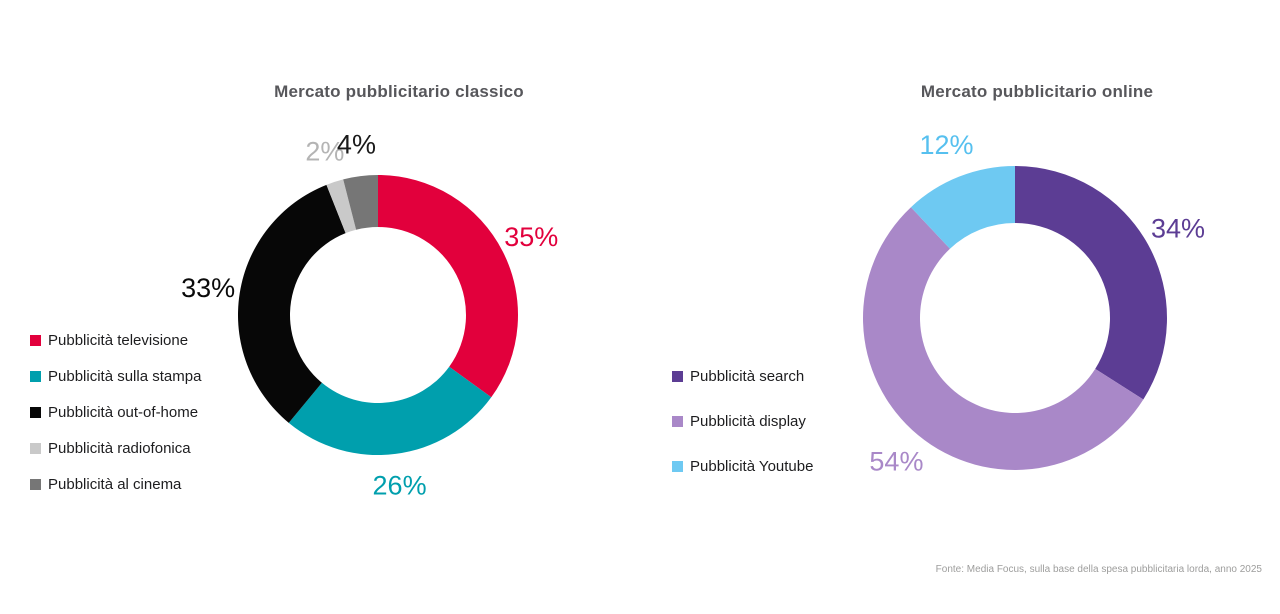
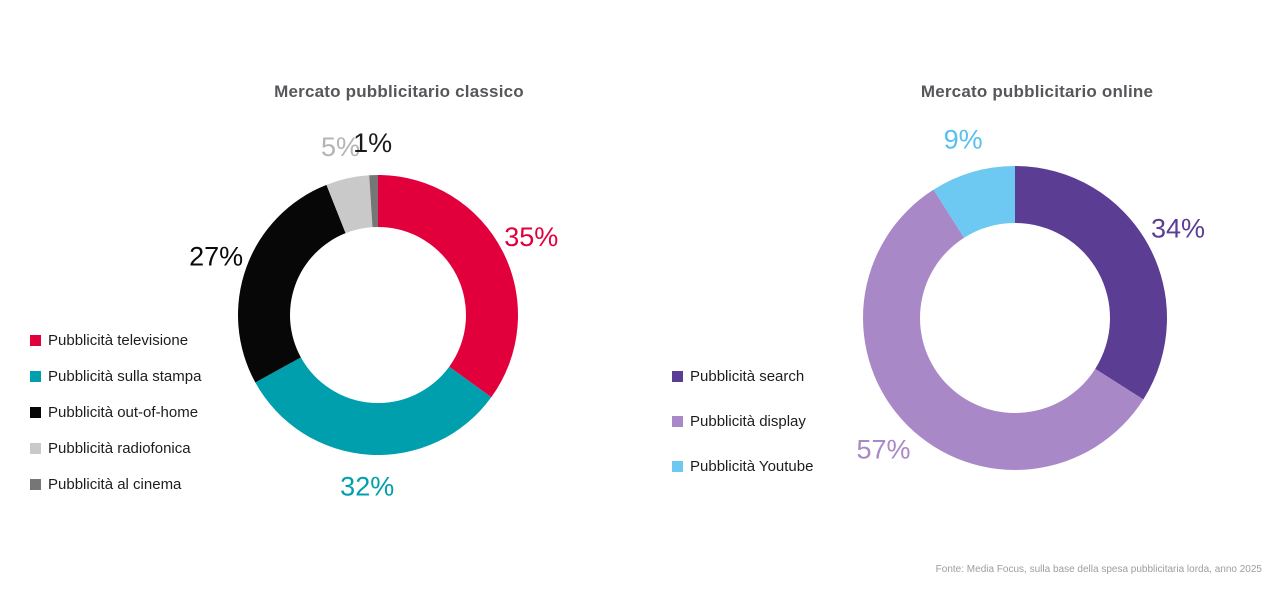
Mercato pubblicitario classico/Pubblicità sulla stampa: 26% -> 32%
Mercato pubblicitario classico/Pubblicità out-of-home: 33% -> 27%
Mercato pubblicitario classico/Pubblicità radiofonica: 2% -> 5%
Mercato pubblicitario classico/Pubblicità al cinema: 4% -> 1%
Mercato pubblicitario online/Pubblicità display: 54% -> 57%
Mercato pubblicitario online/Pubblicità Youtube: 12% -> 9%
